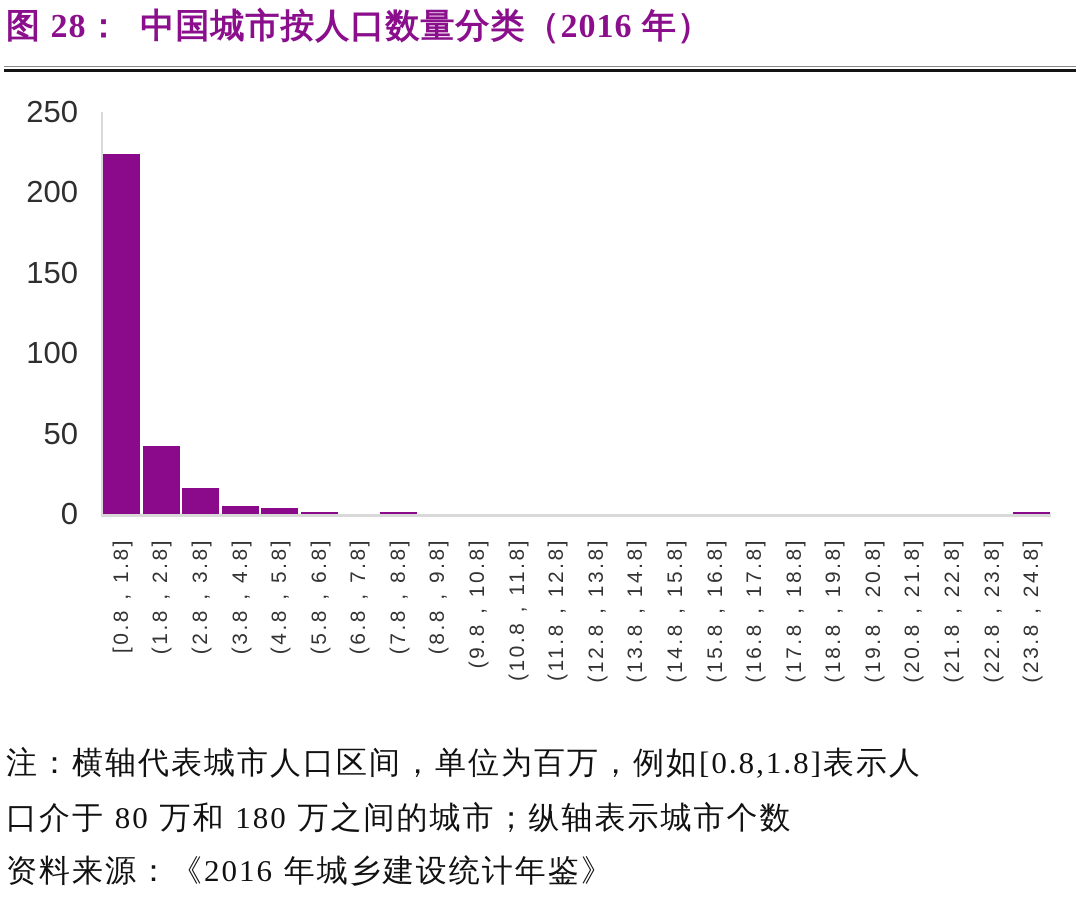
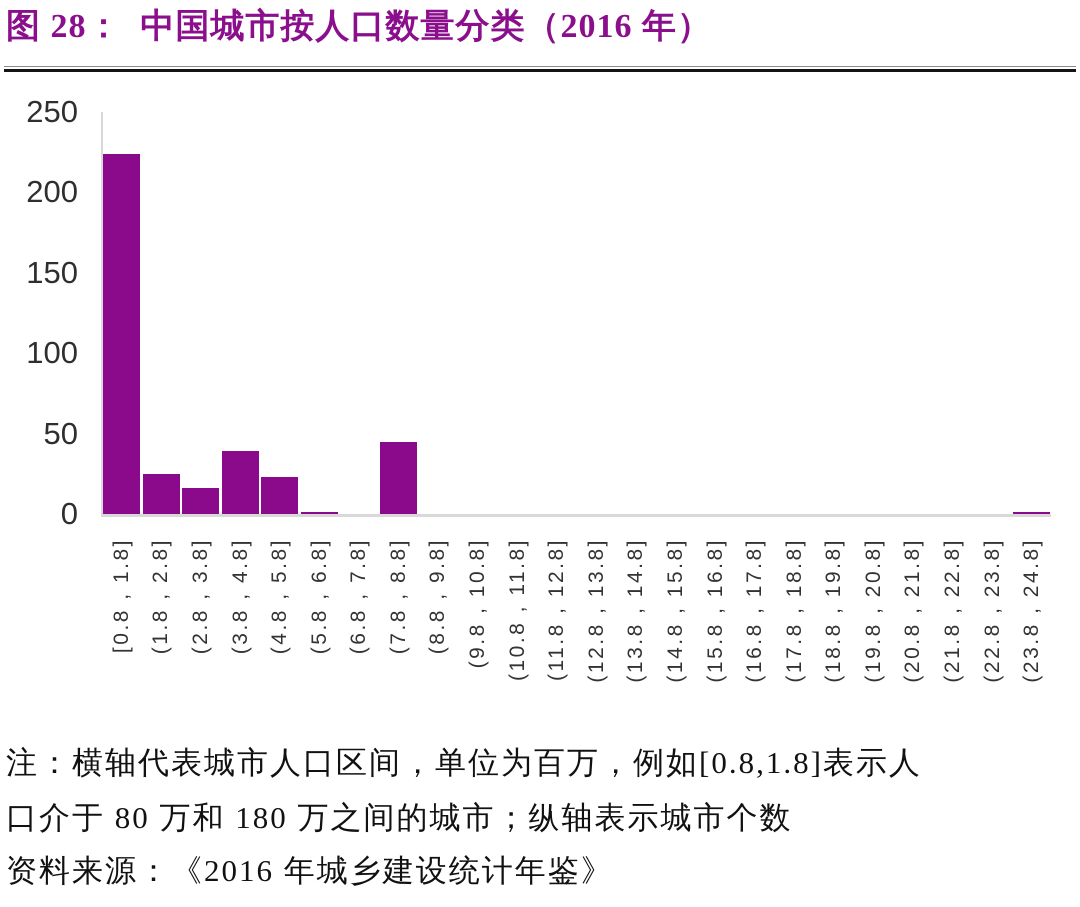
(1.8 , 2.8]: 42 -> 25
(3.8 , 4.8]: 5 -> 39
(4.8 , 5.8]: 4 -> 23
(7.8 , 8.8]: 1 -> 45
